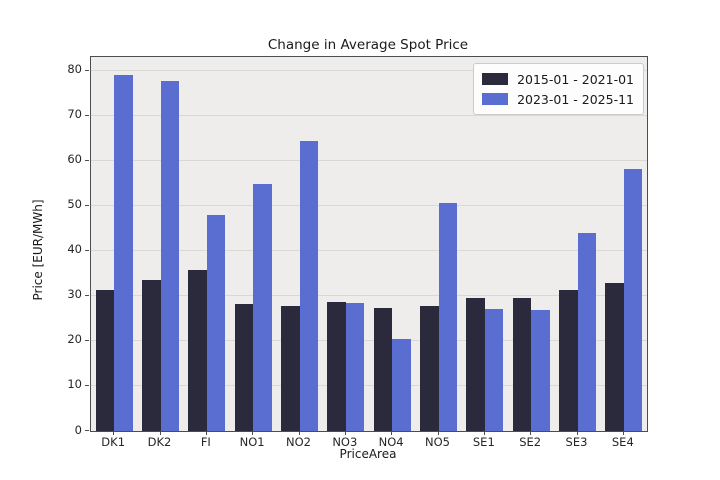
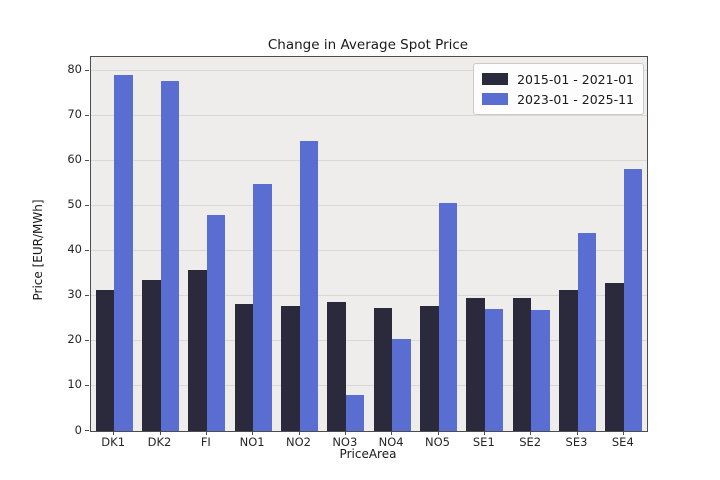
2023-01 - 2025-11/NO3: 28 -> 8
